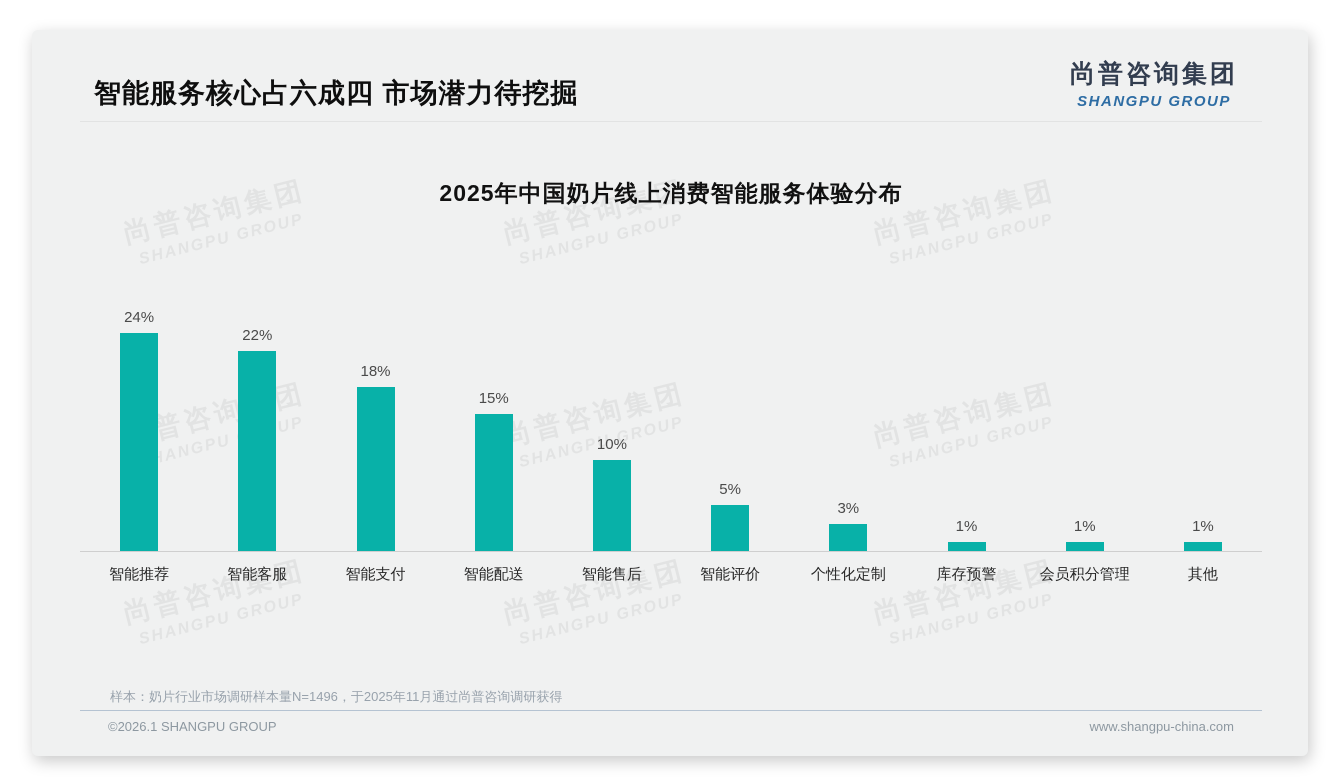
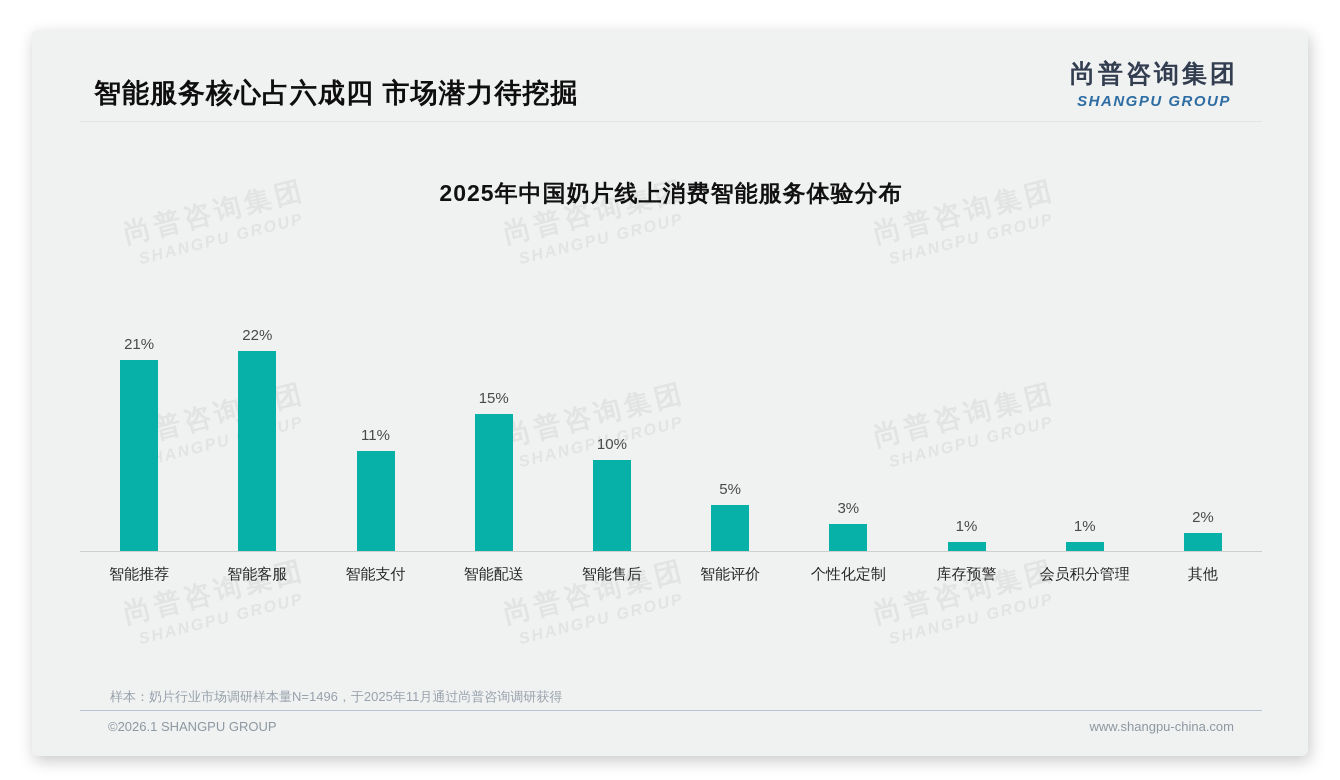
智能推荐: 24% -> 21%
智能支付: 18% -> 11%
其他: 1% -> 2%
